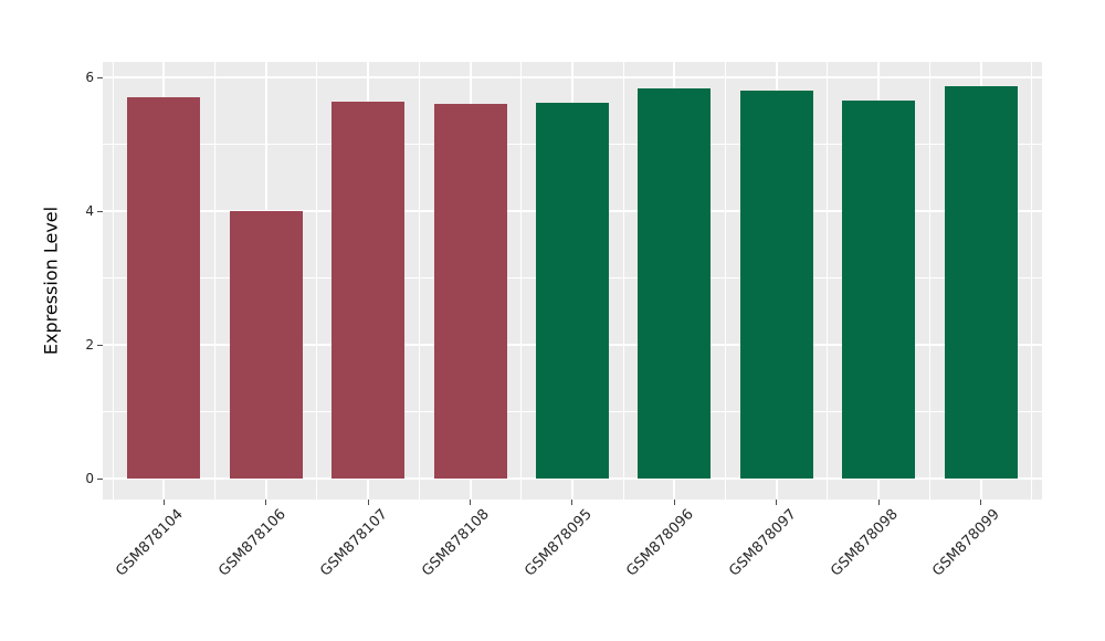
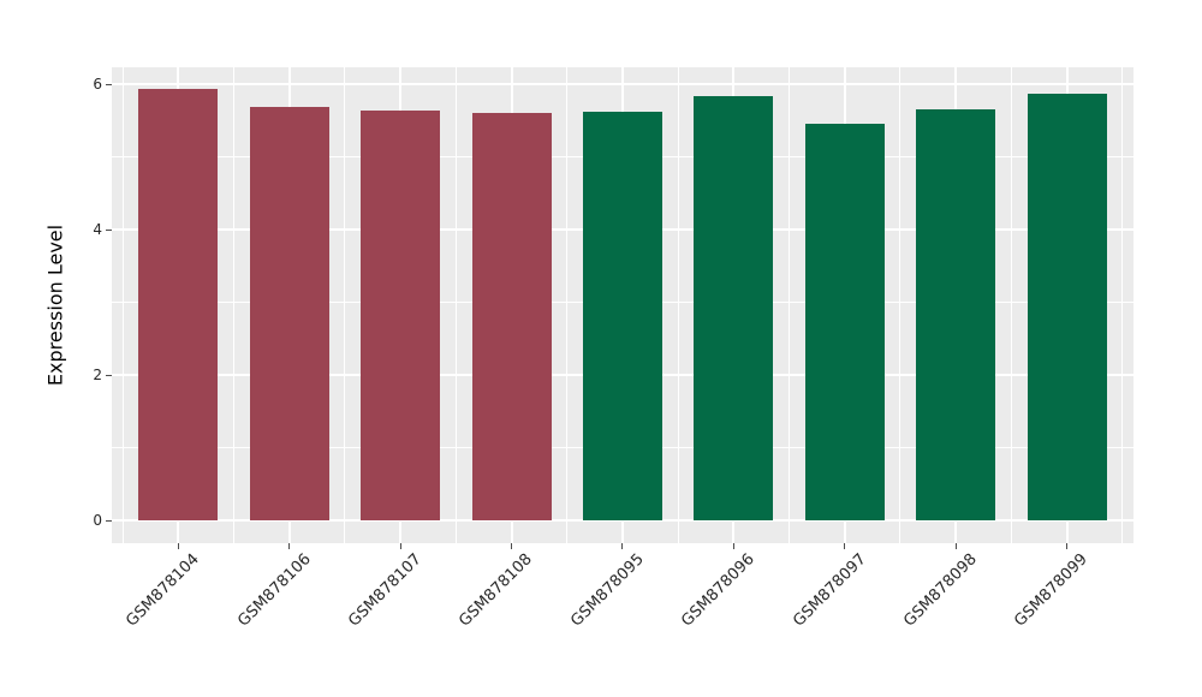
GSM878104: 5.7 -> 5.9
GSM878106: 4.0 -> 5.7
GSM878097: 5.8 -> 5.5
